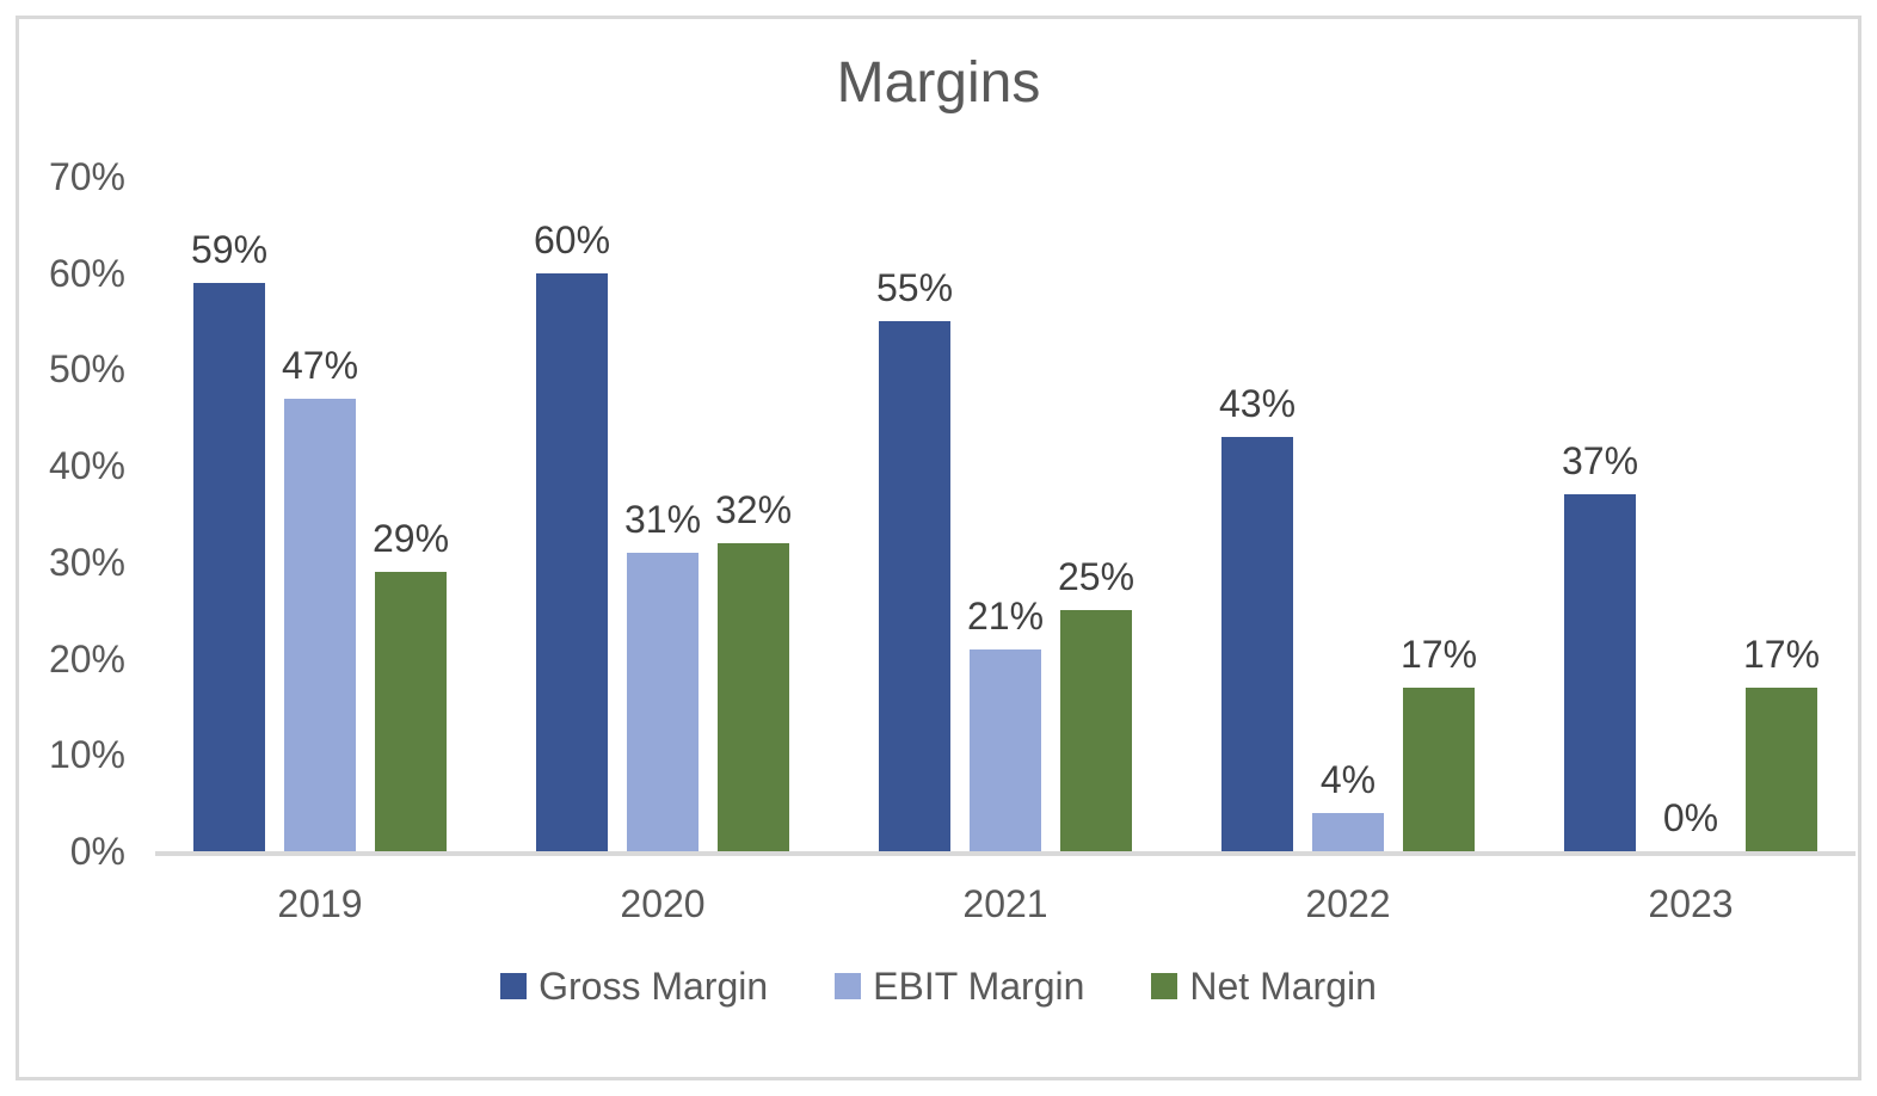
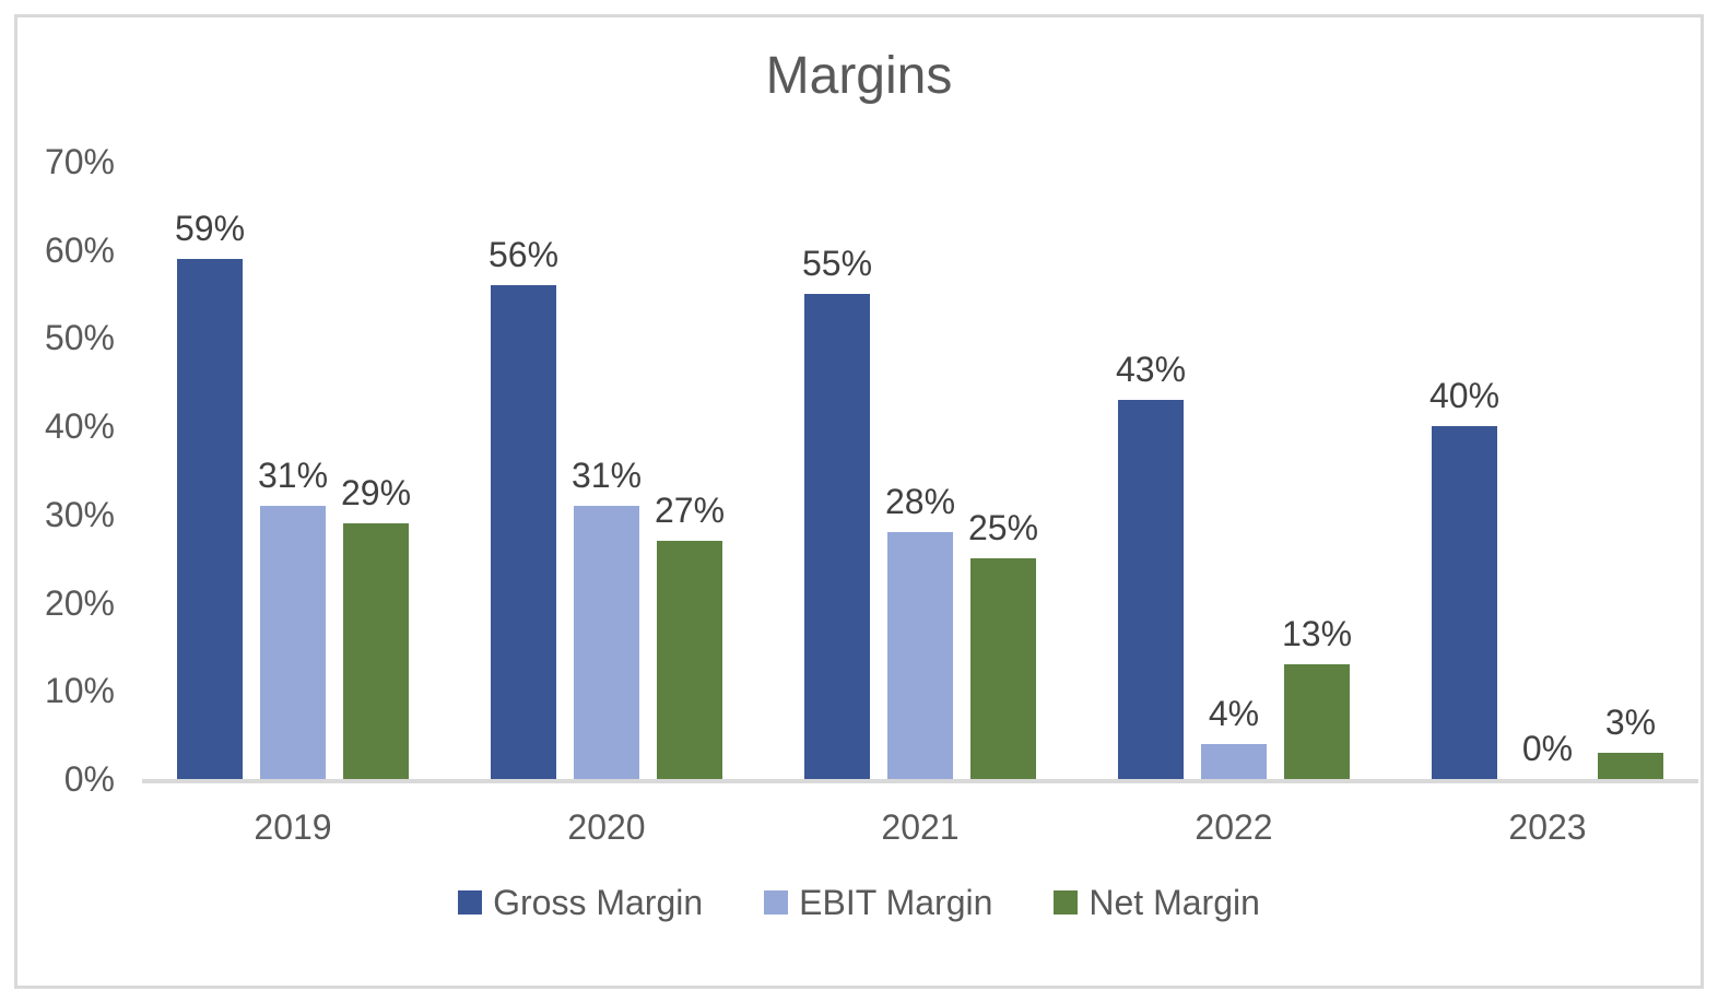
EBIT Margin/2019: 47% -> 31%
Gross Margin/2020: 60% -> 56%
Net Margin/2020: 32% -> 27%
EBIT Margin/2021: 21% -> 28%
Net Margin/2022: 17% -> 13%
Gross Margin/2023: 37% -> 40%
Net Margin/2023: 17% -> 3%
